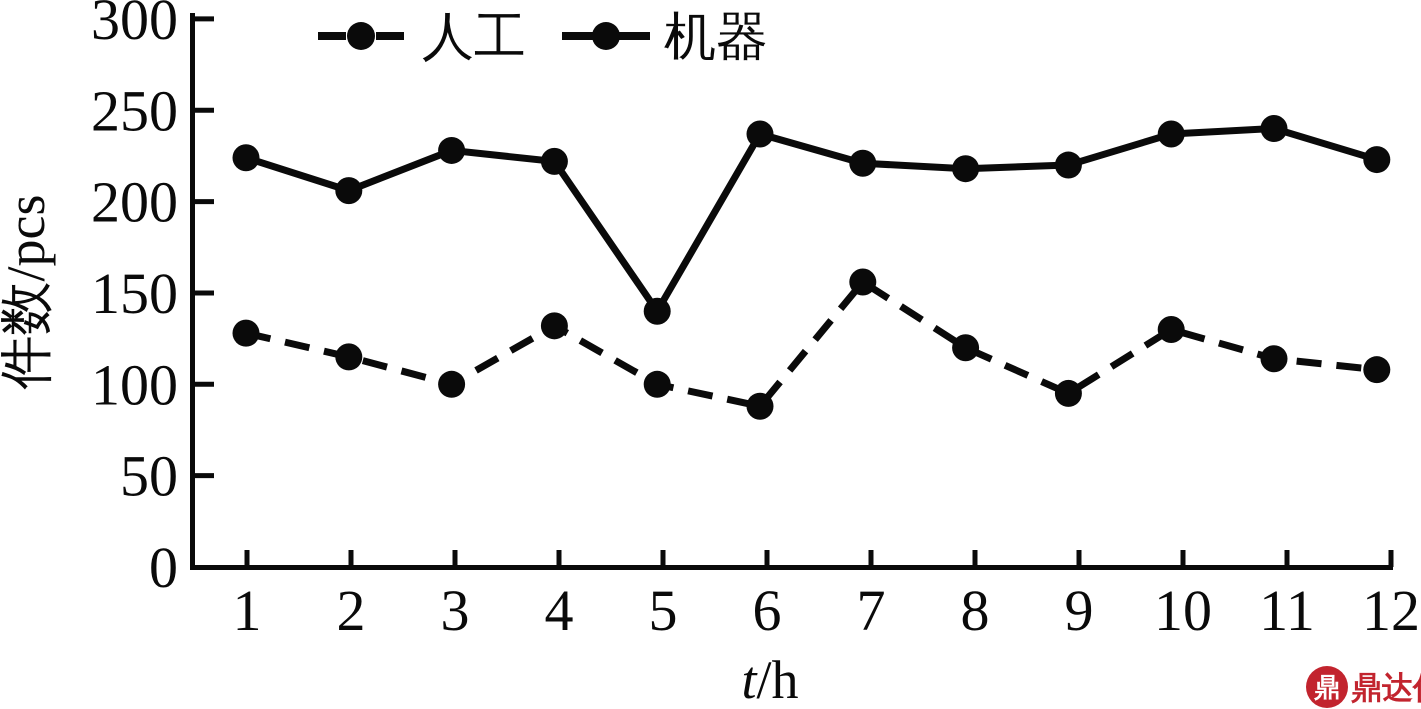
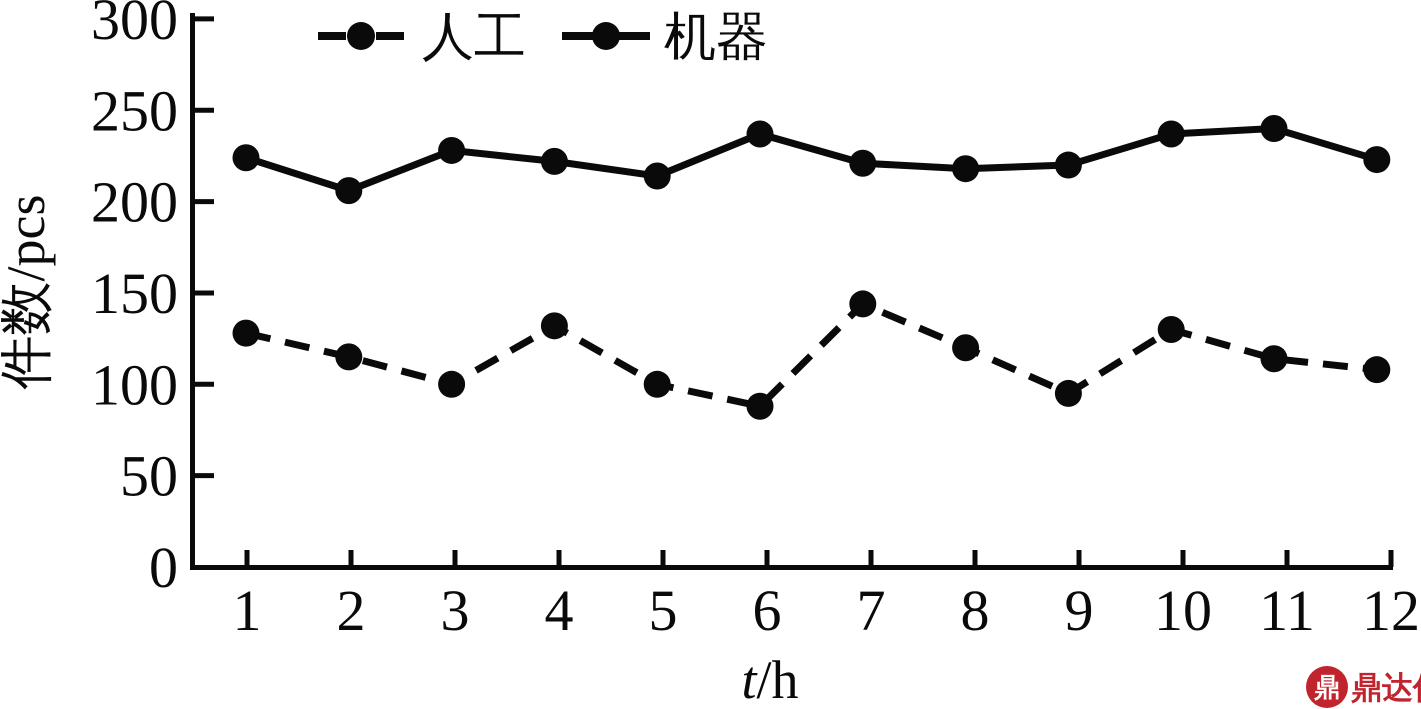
机器/5: 140 -> 214
人工/7: 156 -> 144
